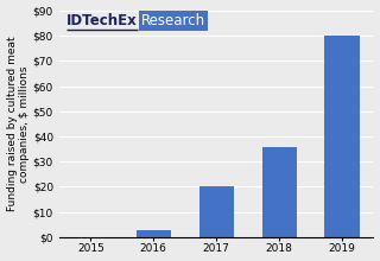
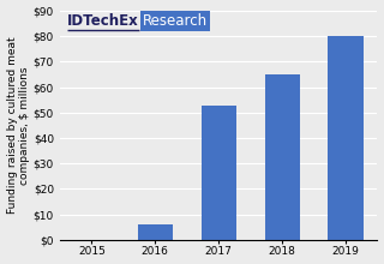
2016: $3 -> $6
2017: $20 -> $53
2018: $36 -> $65
